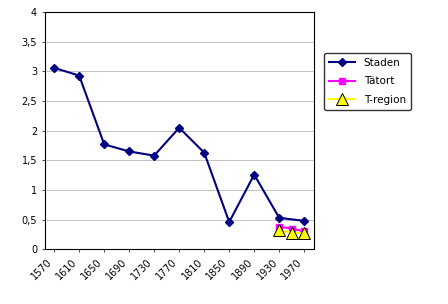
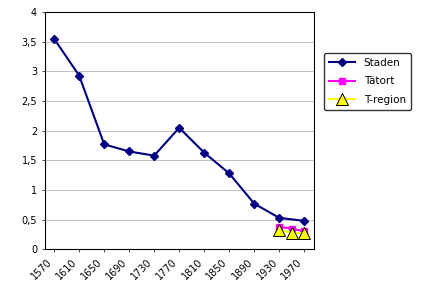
Staden/1570: 3,06 -> 3,55
Staden/1850: 0,46 -> 1,28
Staden/1890: 1,26 -> 0,77
